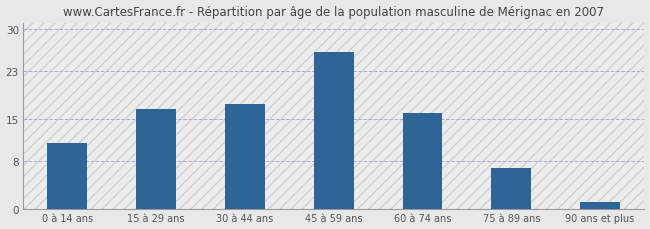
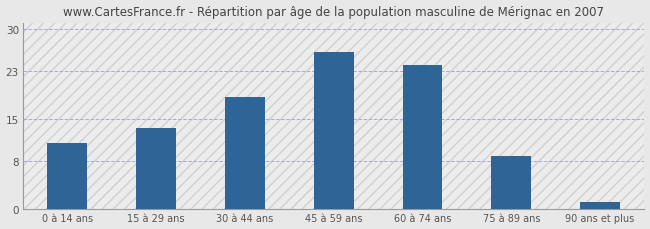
15 à 29 ans: 16.6 -> 13.6
30 à 44 ans: 17.5 -> 18.6
60 à 74 ans: 16.0 -> 24.0
75 à 89 ans: 6.8 -> 8.8
